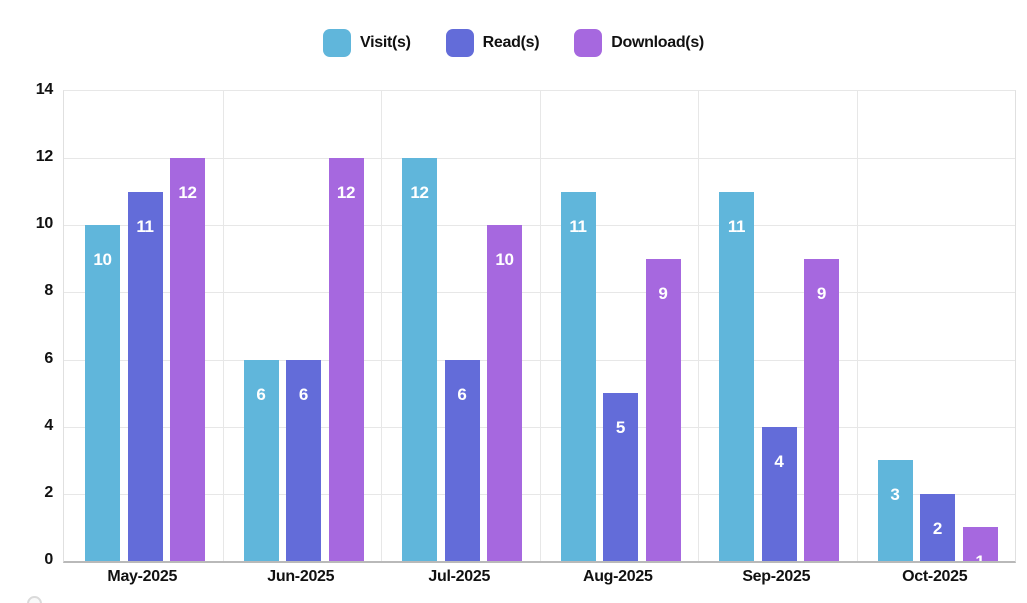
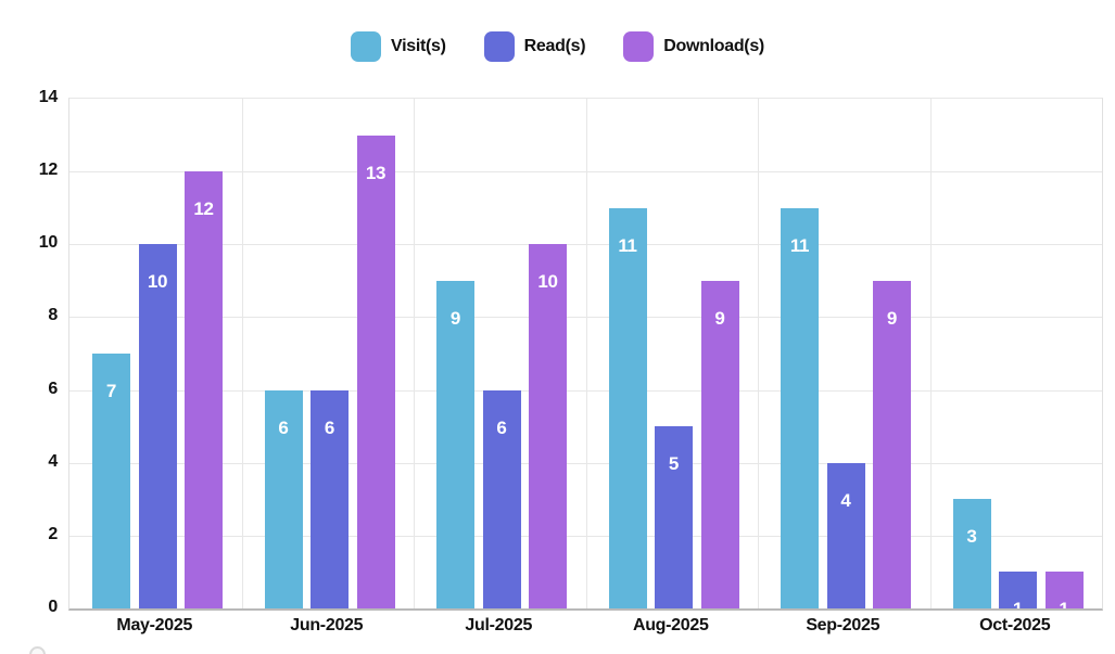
Visit(s)/May-2025: 10 -> 7
Read(s)/May-2025: 11 -> 10
Download(s)/Jun-2025: 12 -> 13
Visit(s)/Jul-2025: 12 -> 9
Read(s)/Oct-2025: 2 -> 1
